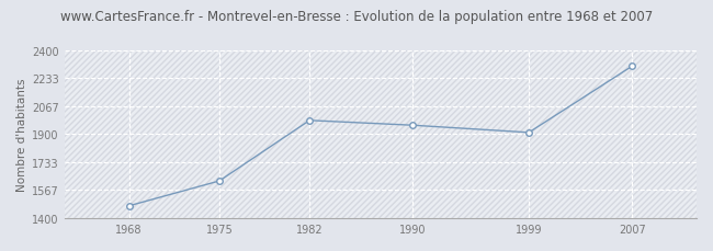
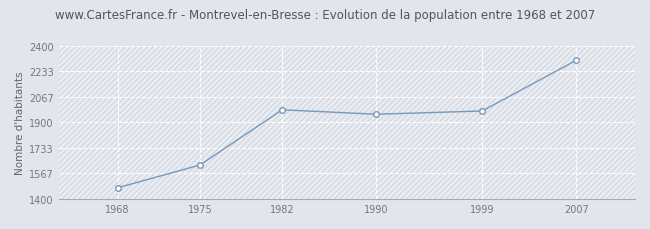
1999: 1910 -> 1970
